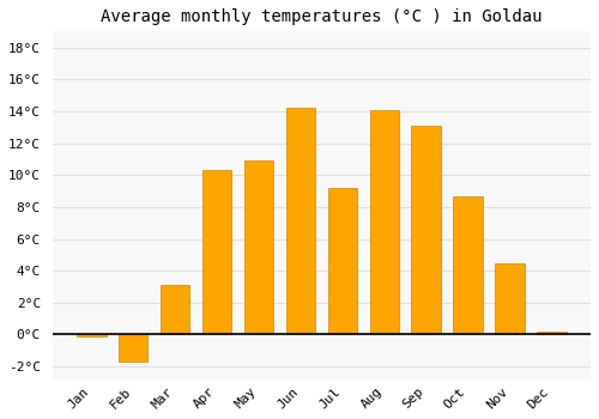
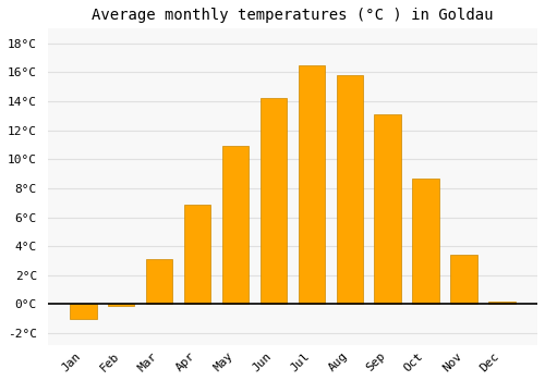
Jan: -0.1°C -> -1.0°C
Feb: -1.7°C -> -0.1°C
Apr: 10.3°C -> 6.9°C
Jul: 9.2°C -> 16.5°C
Aug: 14.1°C -> 15.8°C
Nov: 4.5°C -> 3.4°C
